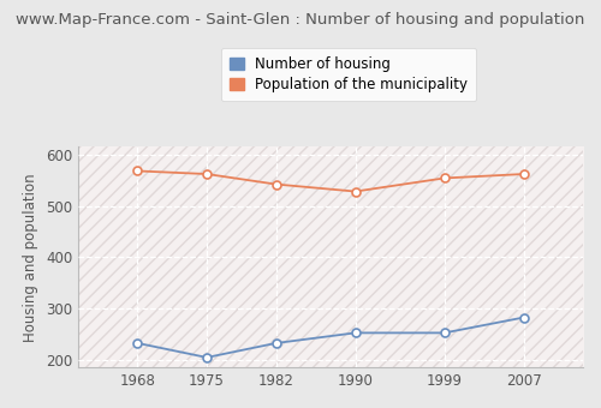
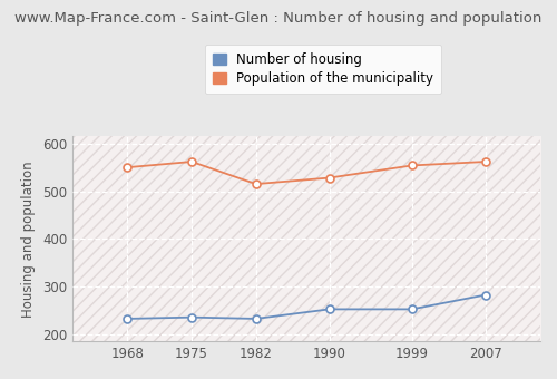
Population of the municipality/1968: 568 -> 550
Number of housing/1975: 204 -> 235
Population of the municipality/1982: 542 -> 515
